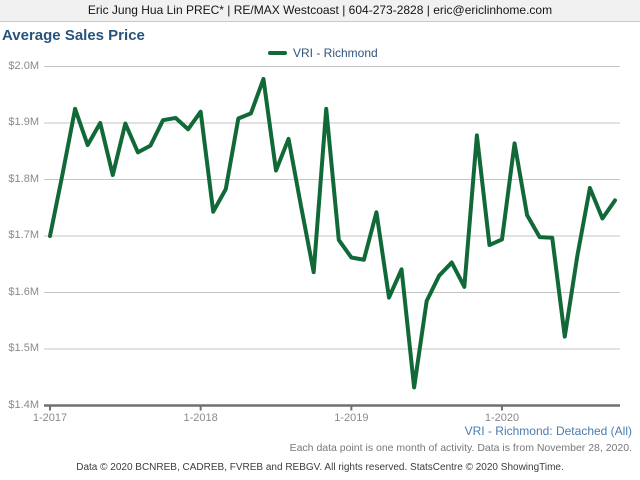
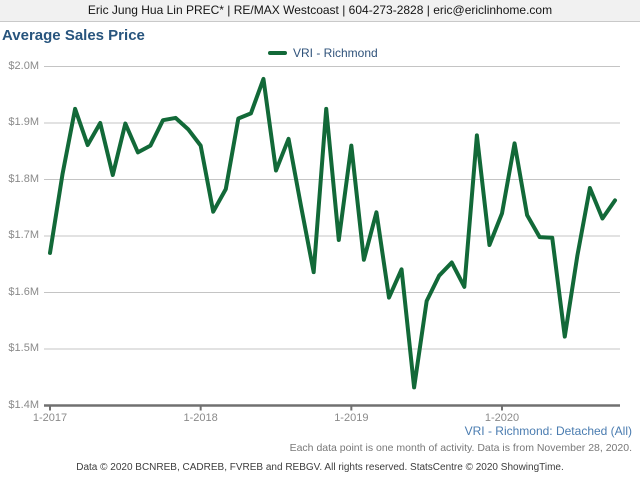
1-2017: $1.70M -> $1.67M
1-2018: $1.92M -> $1.86M
1-2019: $1.66M -> $1.86M
1-2020: $1.69M -> $1.74M
